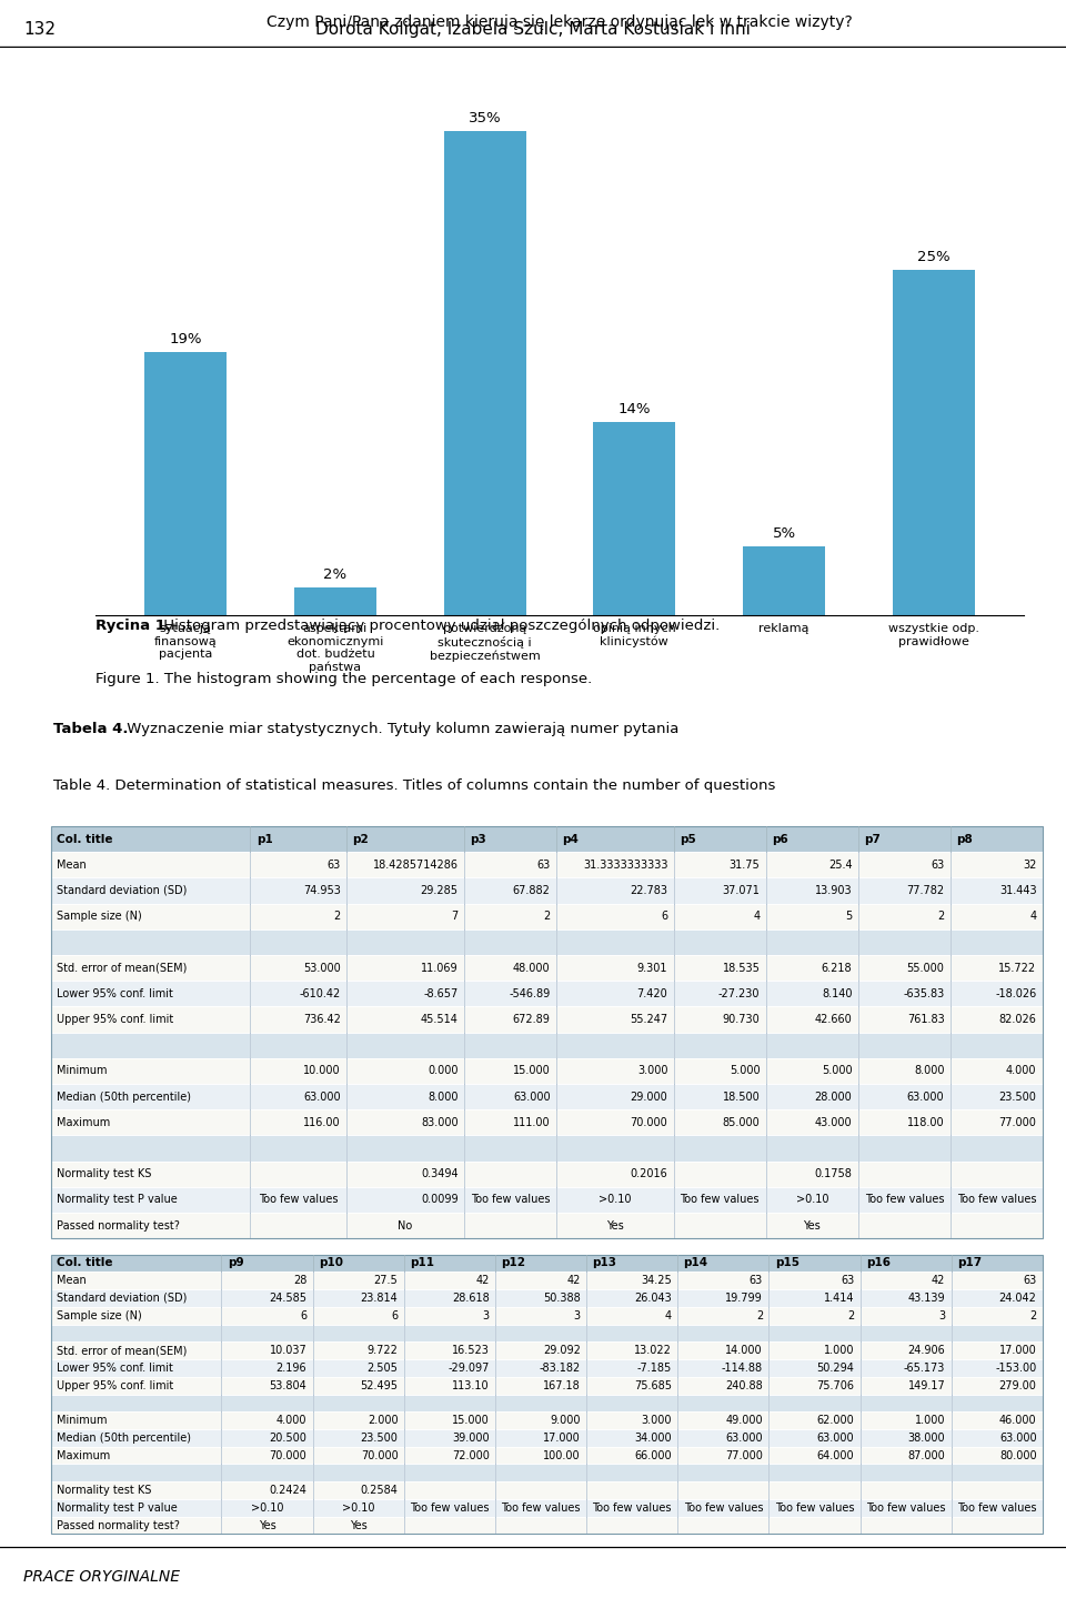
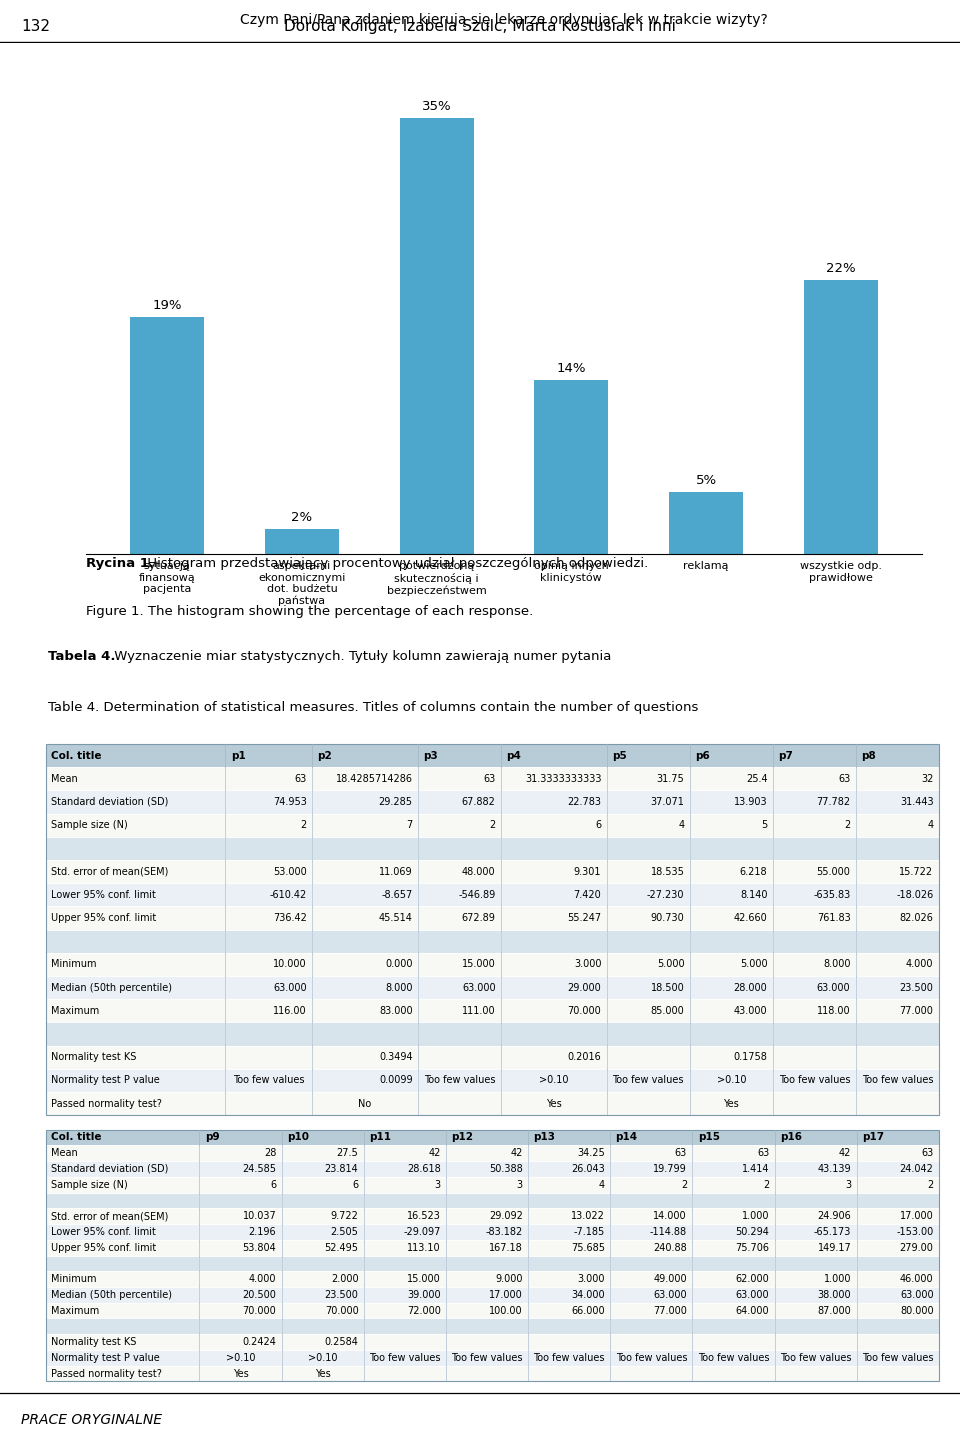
wszystkie odp. prawidłowe: 25% -> 22%
